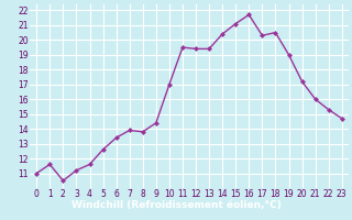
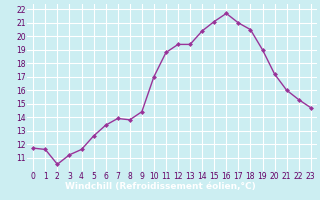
0: 11.0 -> 11.7
11: 19.5 -> 18.8
17: 20.3 -> 21.0
